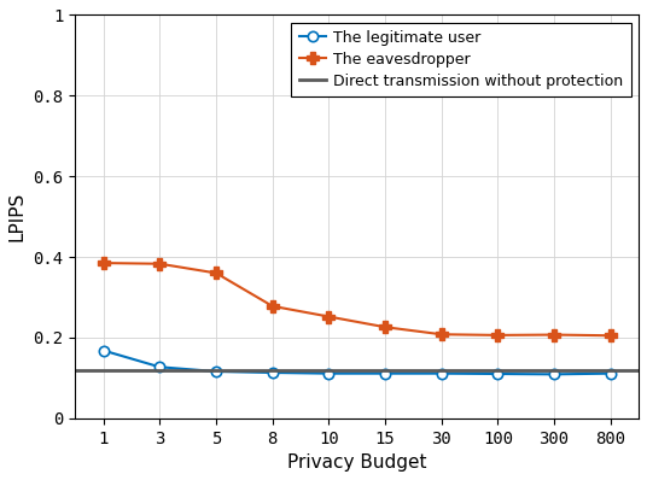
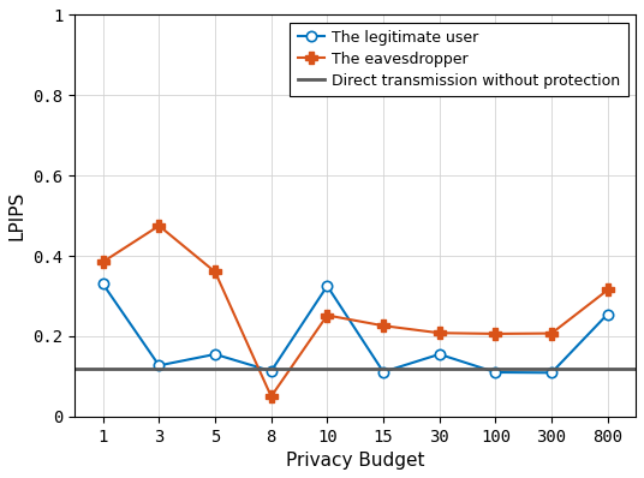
The legitimate user/1: 0.168 -> 0.330
The eavesdropper/3: 0.383 -> 0.475
The legitimate user/5: 0.116 -> 0.155
The eavesdropper/8: 0.278 -> 0.050
The legitimate user/10: 0.111 -> 0.325
The legitimate user/30: 0.111 -> 0.155
The legitimate user/800: 0.111 -> 0.255
The eavesdropper/800: 0.205 -> 0.315
